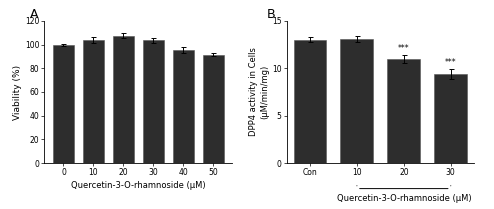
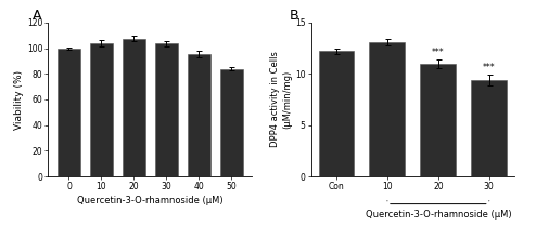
50: 92 -> 84
Con: 13.0 -> 12.2
